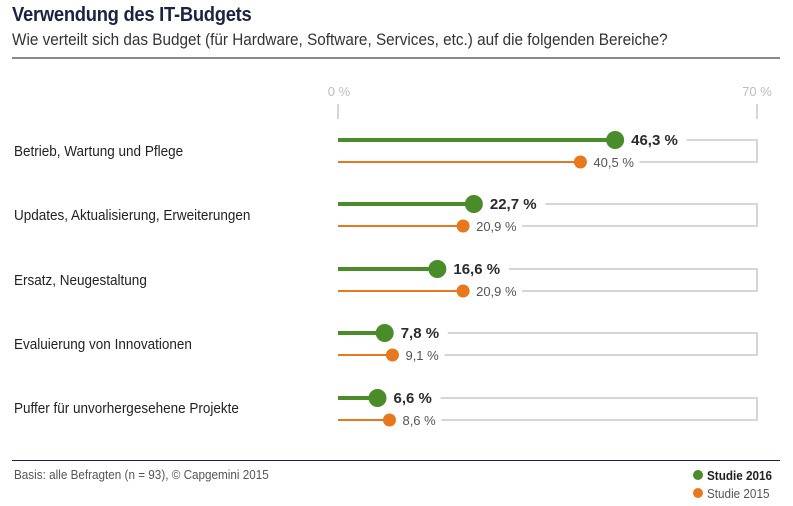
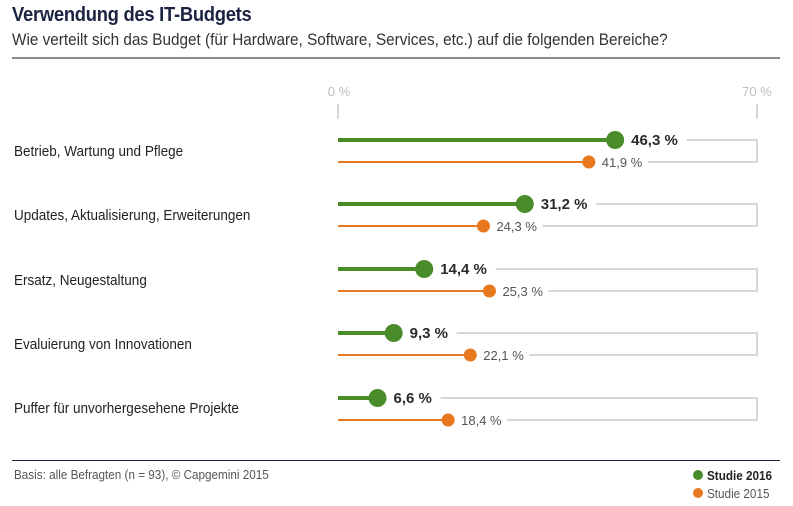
Studie 2015/Betrieb, Wartung und Pflege: 40,5 -> 41,9
Studie 2016/Updates, Aktualisierung, Erweiterungen: 22,7 -> 31,2
Studie 2015/Updates, Aktualisierung, Erweiterungen: 20,9 -> 24,3
Studie 2016/Ersatz, Neugestaltung: 16,6 -> 14,4
Studie 2015/Ersatz, Neugestaltung: 20,9 -> 25,3
Studie 2016/Evaluierung von Innovationen: 7,8 -> 9,3
Studie 2015/Evaluierung von Innovationen: 9,1 -> 22,1
Studie 2015/Puffer für unvorhergesehene Projekte: 8,6 -> 18,4
